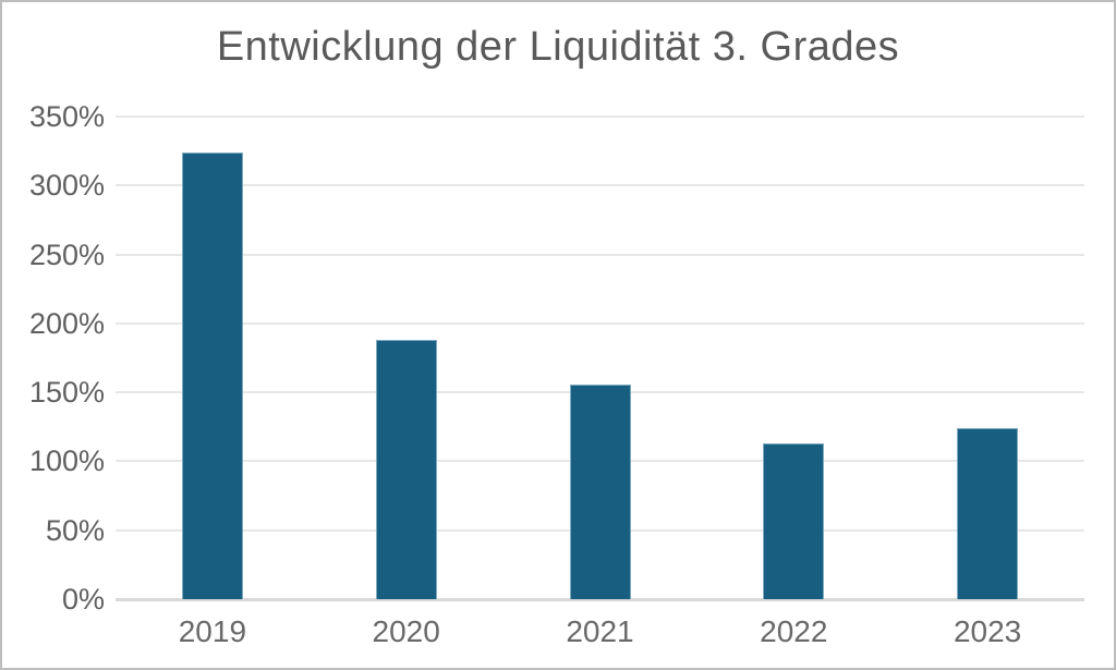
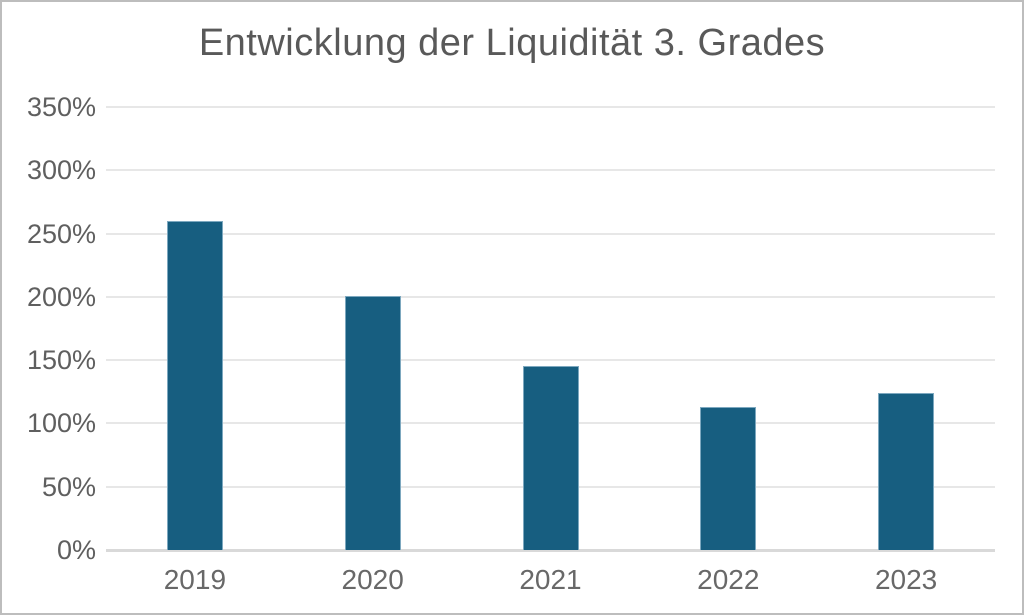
2019: 324% -> 260%
2020: 188% -> 201%
2021: 156% -> 145%
